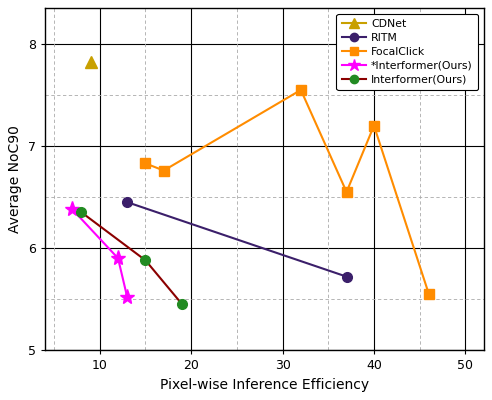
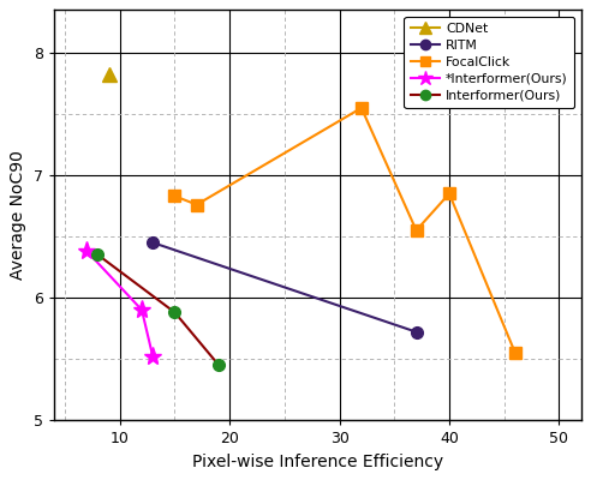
FocalClick/40: 7.20 -> 6.85
